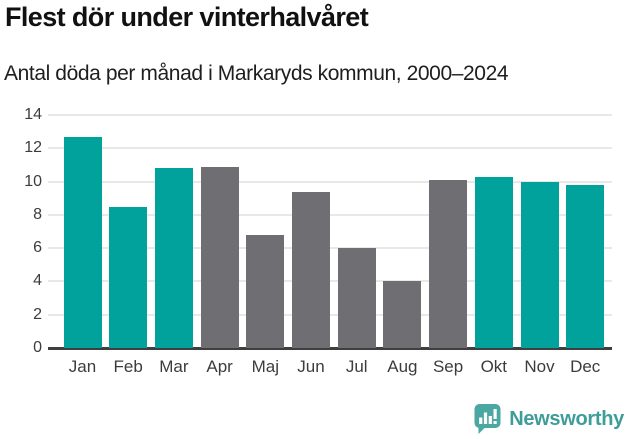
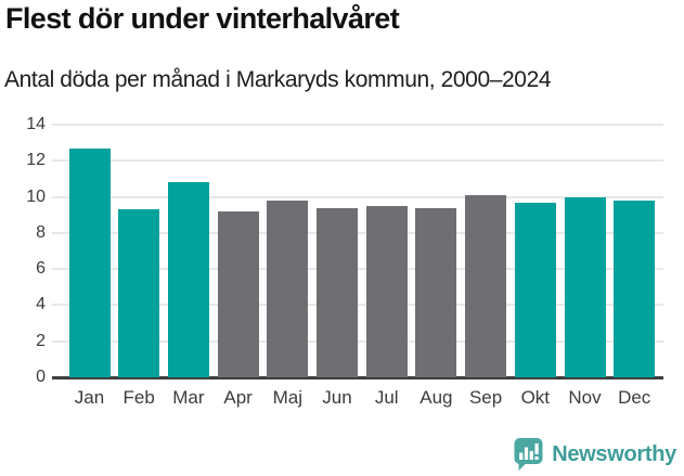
Feb: 8.5 -> 9.3
Apr: 10.9 -> 9.2
Maj: 6.8 -> 9.8
Jul: 6.0 -> 9.5
Aug: 4.0 -> 9.4
Okt: 10.3 -> 9.7
